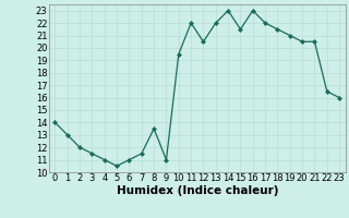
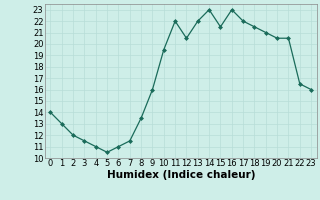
9: 11.0 -> 16.0
